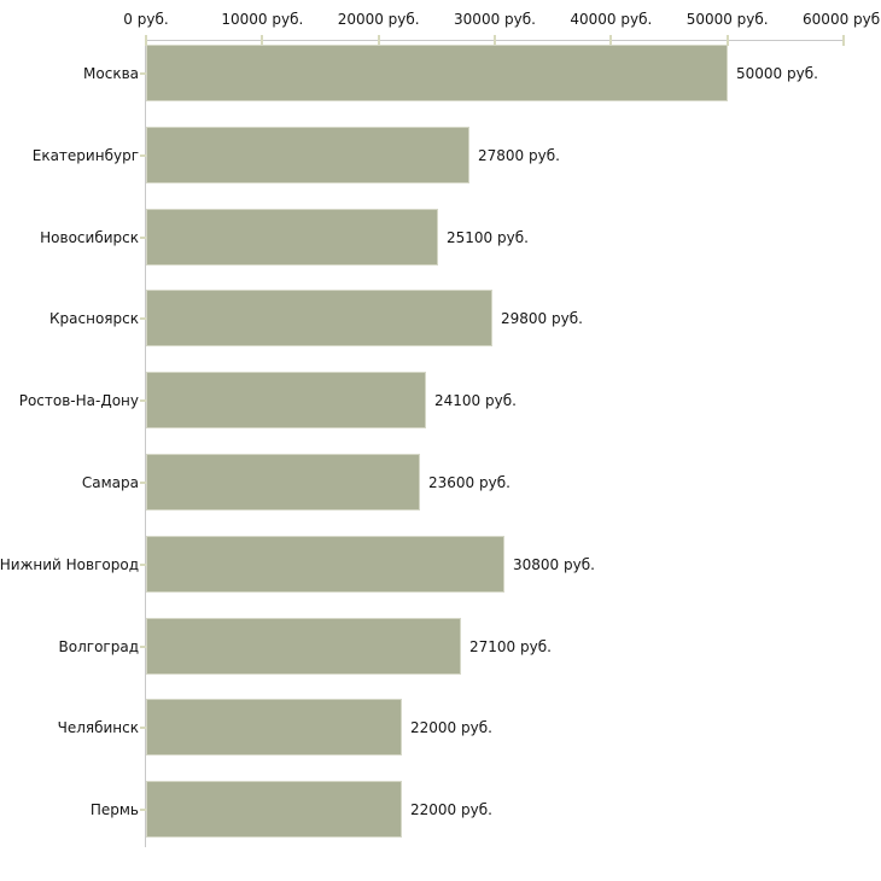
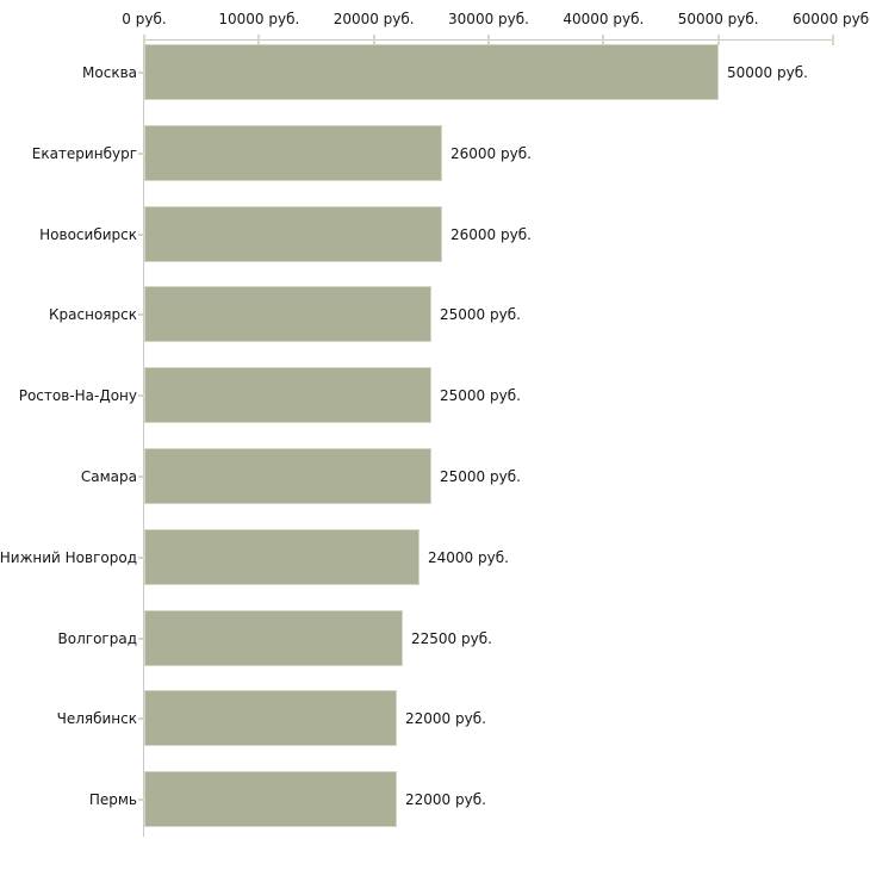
Екатеринбург: 27800 -> 26000
Новосибирск: 25100 -> 26000
Красноярск: 29800 -> 25000
Ростов-На-Дону: 24100 -> 25000
Самара: 23600 -> 25000
Нижний Новгород: 30800 -> 24000
Волгоград: 27100 -> 22500
